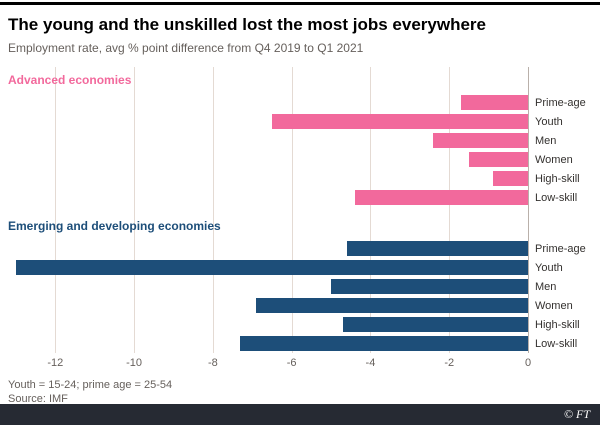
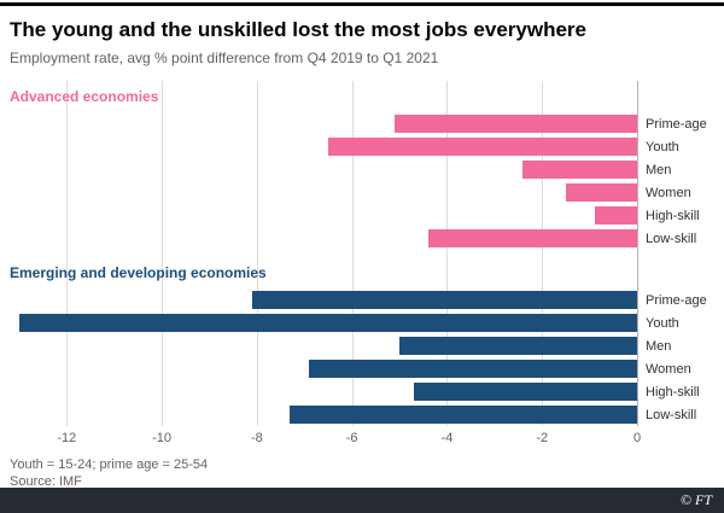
Advanced economies/Prime-age: -1.7 -> -5.1
Emerging and developing economies/Prime-age: -4.6 -> -8.1
